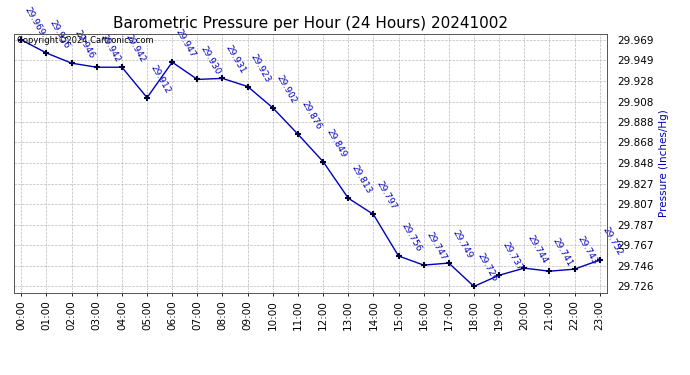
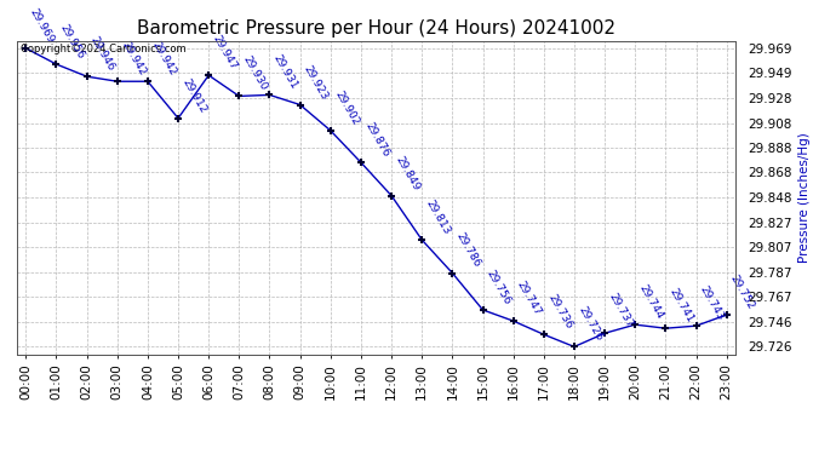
14:00: 29.797 -> 29.786
17:00: 29.749 -> 29.736
